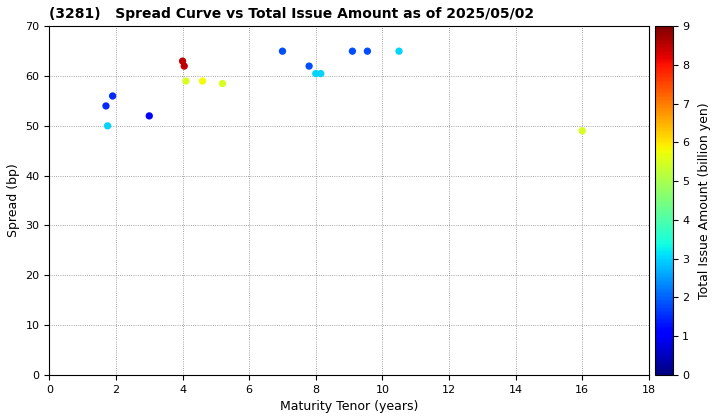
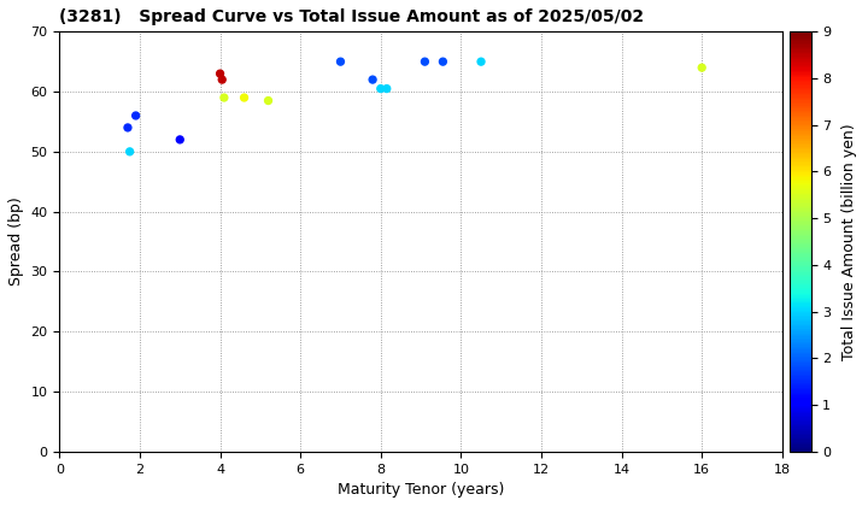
16: 49.0 -> 64.0
